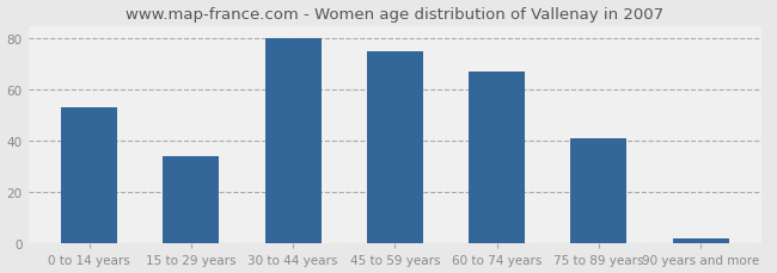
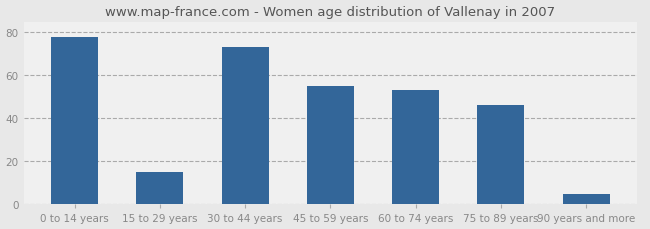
0 to 14 years: 53 -> 78
15 to 29 years: 34 -> 15
30 to 44 years: 80 -> 73
45 to 59 years: 75 -> 55
60 to 74 years: 67 -> 53
75 to 89 years: 41 -> 46
90 years and more: 2 -> 5
